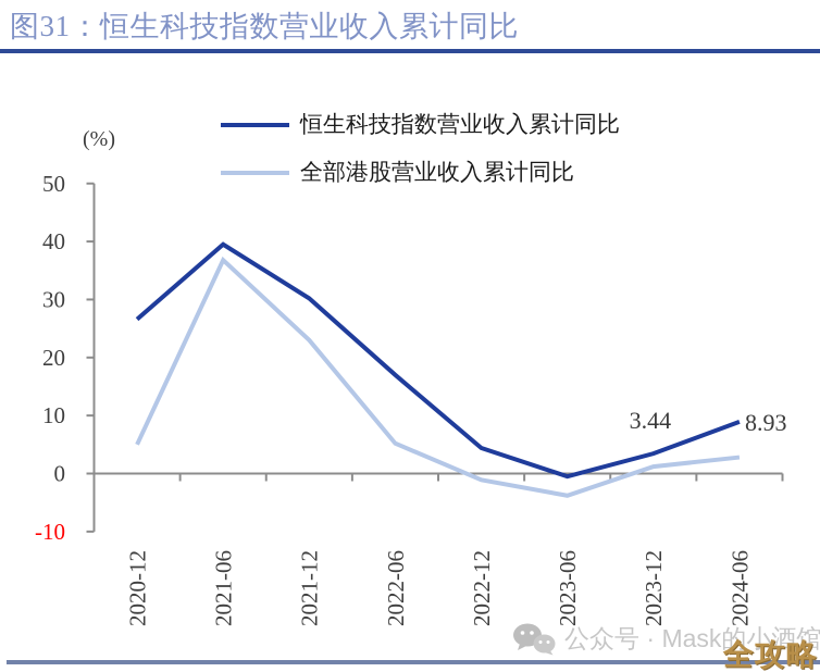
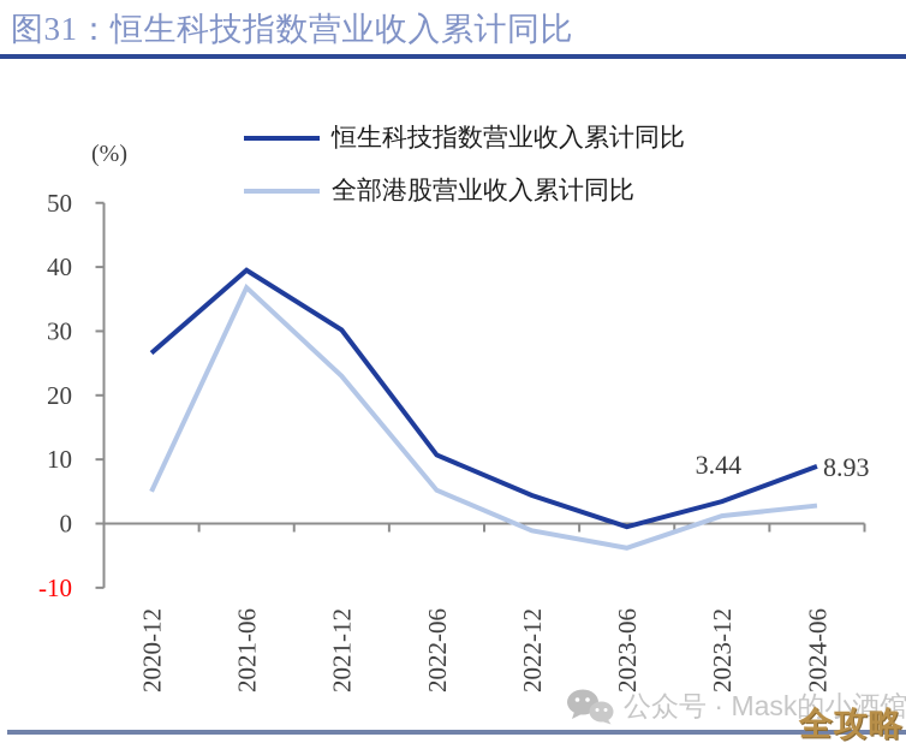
恒生科技指数营业收入累计同比/2022-06: 17 -> 11
